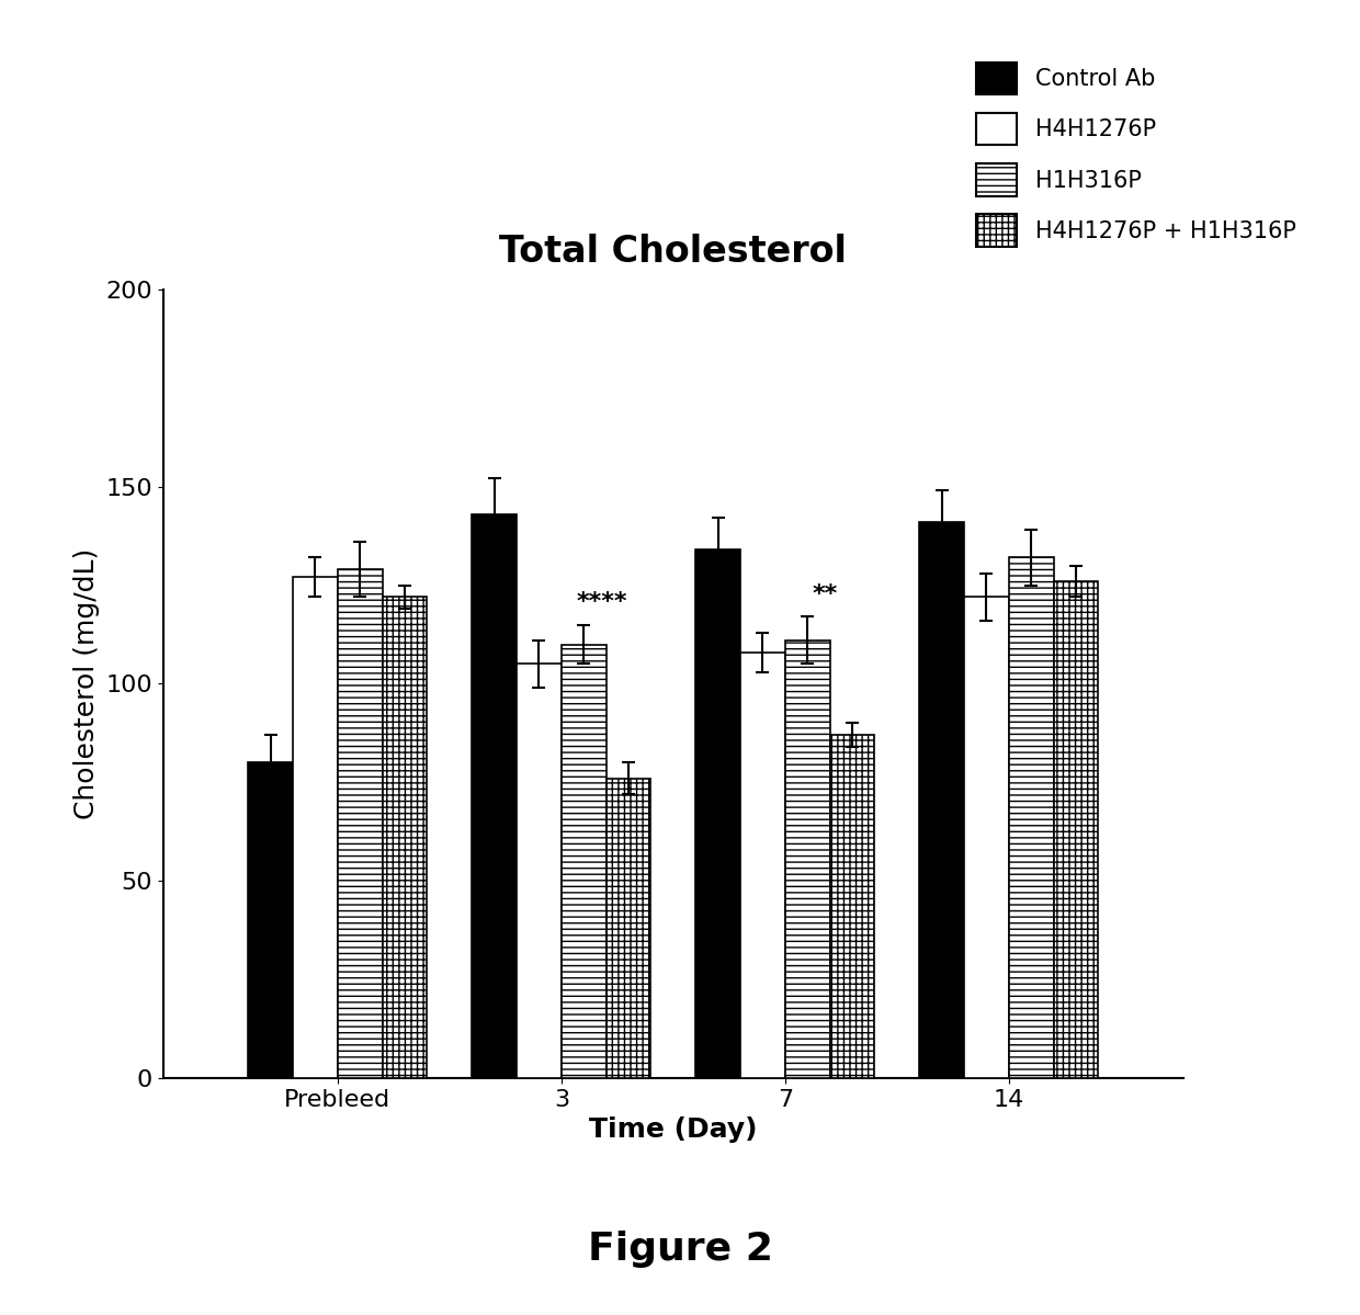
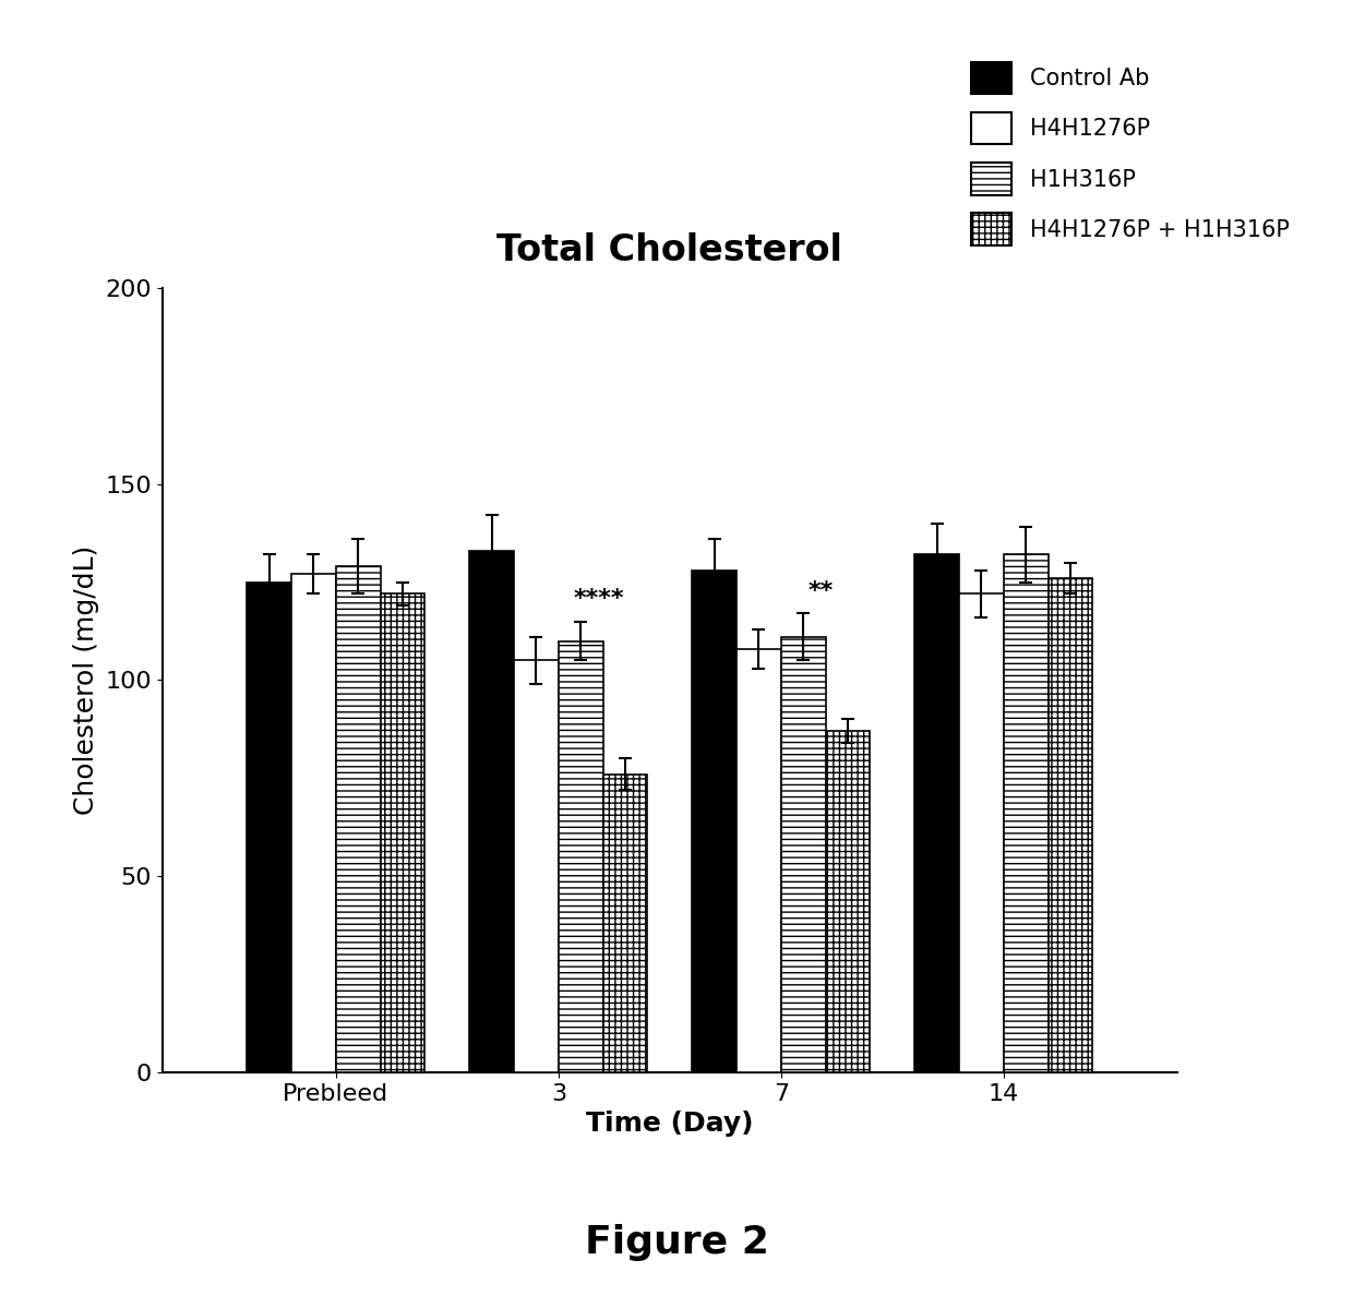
Control Ab/Prebleed: 80 -> 125
Control Ab/3: 143 -> 133
Control Ab/7: 134 -> 128
Control Ab/14: 141 -> 132
